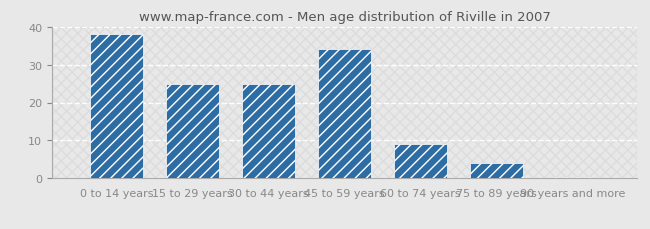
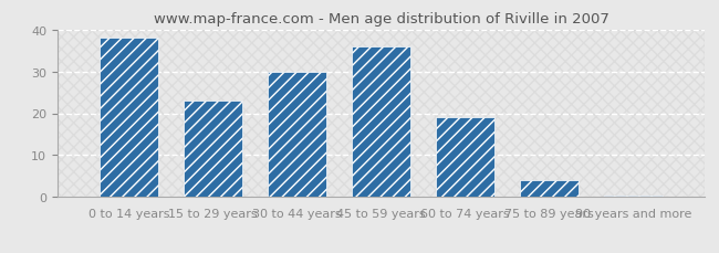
15 to 29 years: 25.0 -> 23.0
30 to 44 years: 25.0 -> 30.0
45 to 59 years: 34.0 -> 36.0
60 to 74 years: 9.0 -> 19.0
